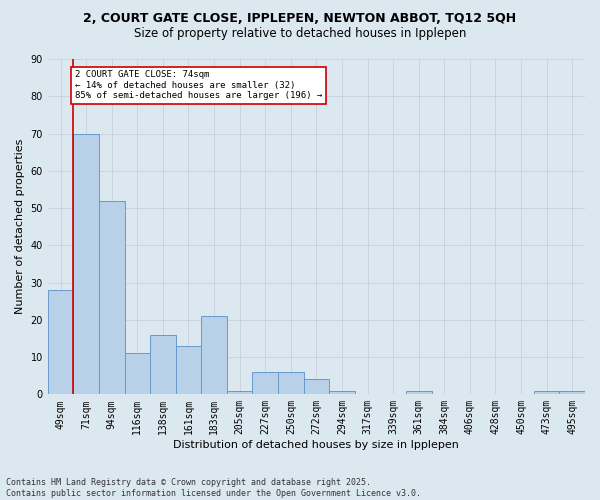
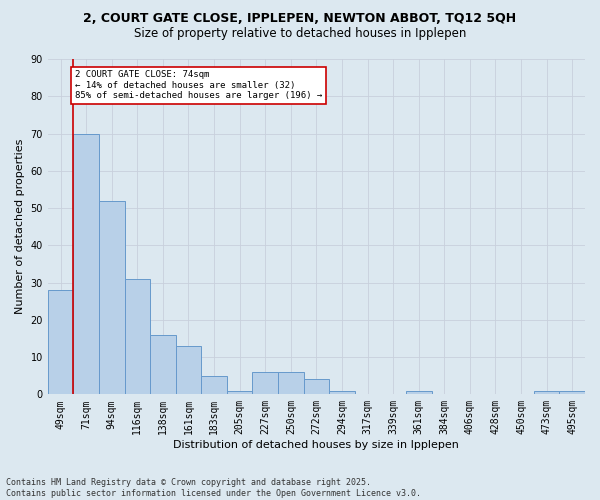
116sqm: 11 -> 31
183sqm: 21 -> 5
